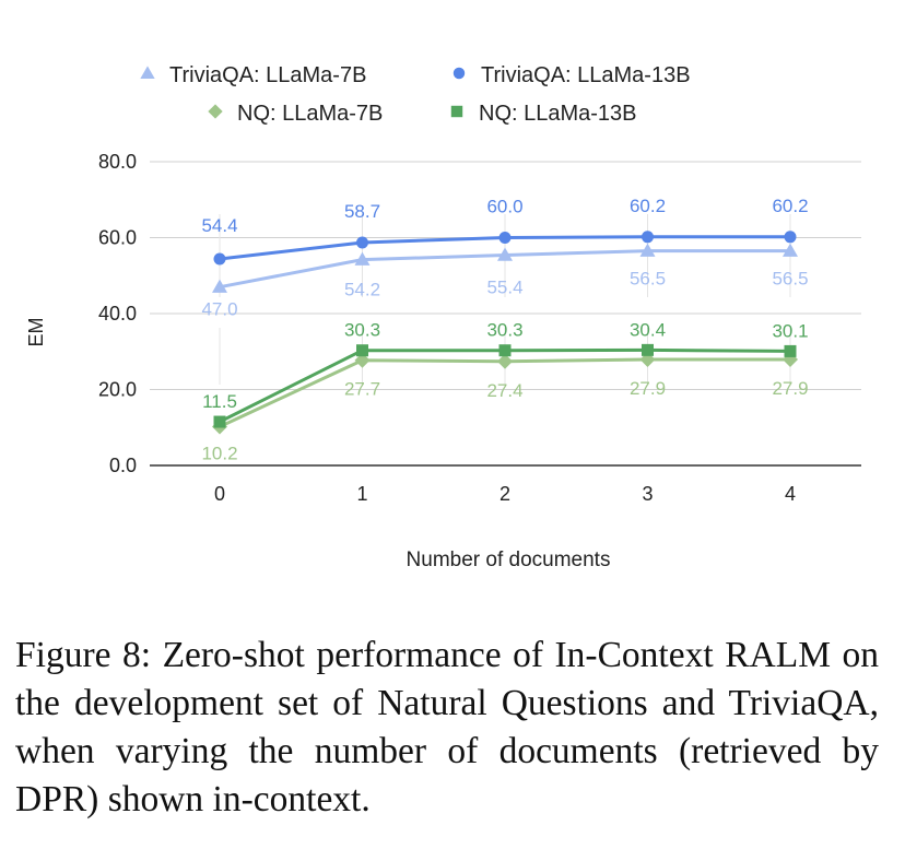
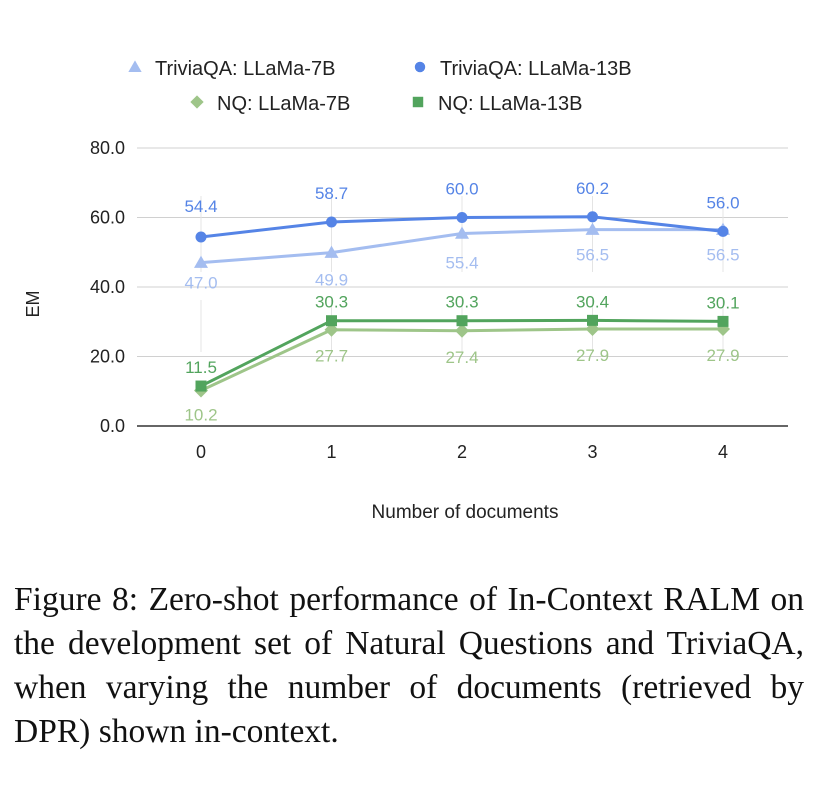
TriviaQA: LLaMa-7B/1: 54.2 -> 49.9
TriviaQA: LLaMa-13B/4: 60.2 -> 56.0
